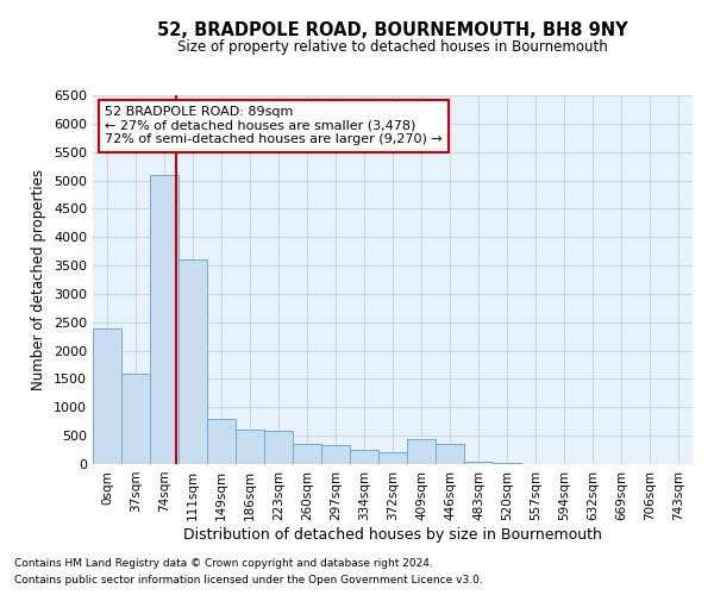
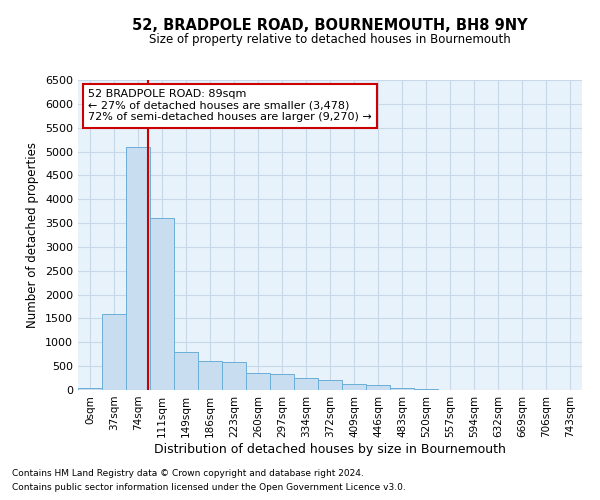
0sqm: 2400 -> 50
409sqm: 450 -> 130
446sqm: 350 -> 100
